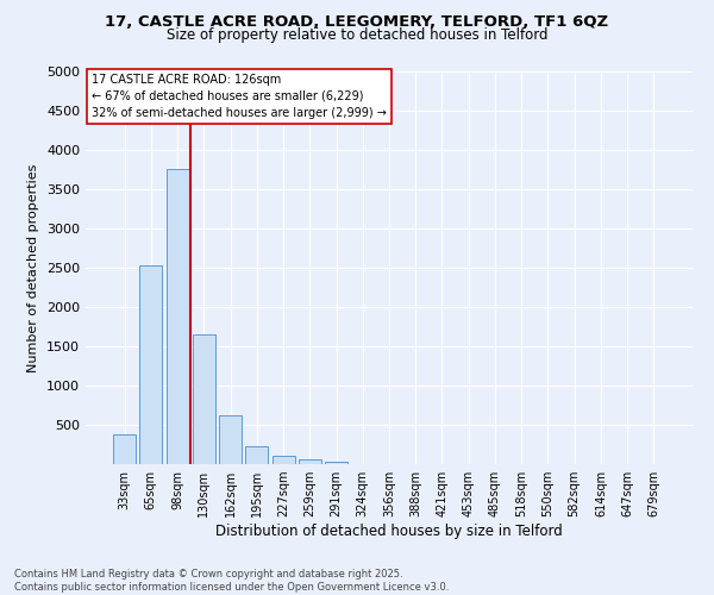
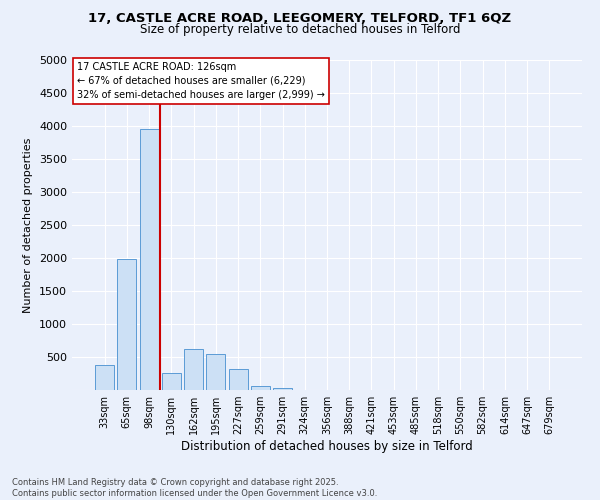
65sqm: 2530 -> 1980
98sqm: 3760 -> 3960
130sqm: 1650 -> 260
195sqm: 230 -> 540
227sqm: 100 -> 320
